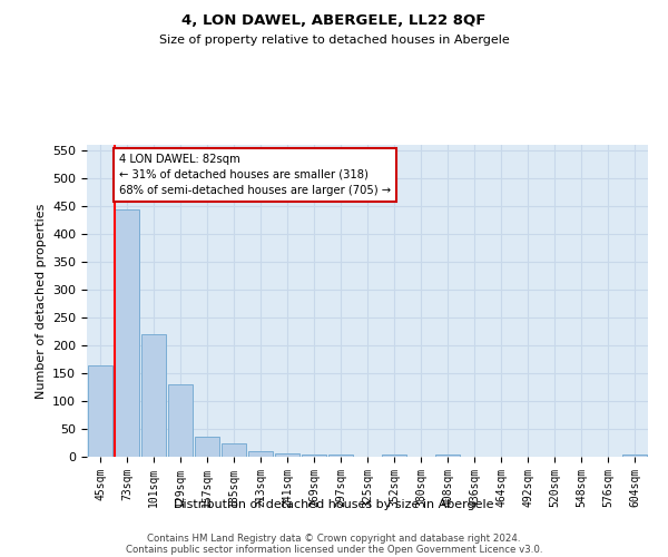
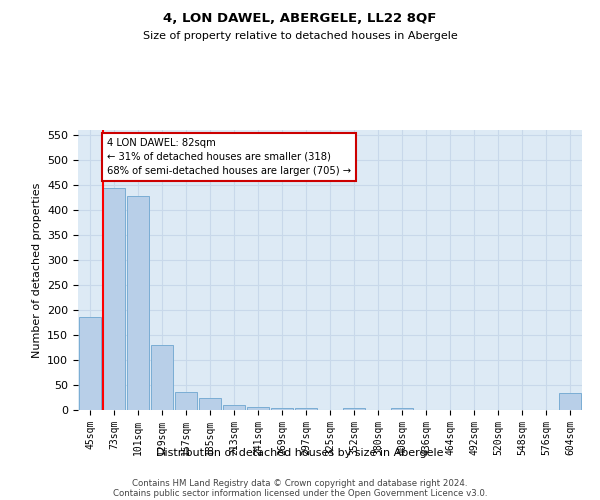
45sqm: 165 -> 186
101sqm: 220 -> 428
604sqm: 5 -> 34
